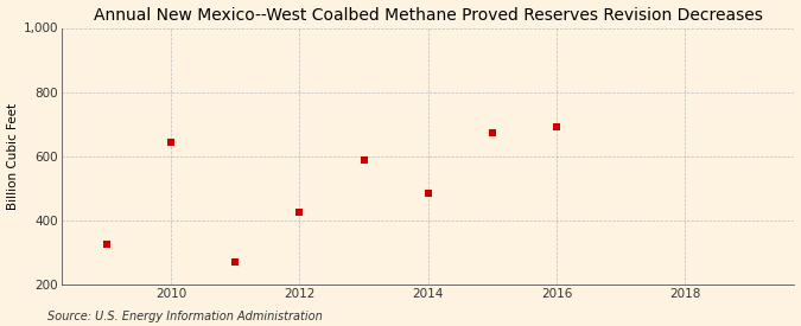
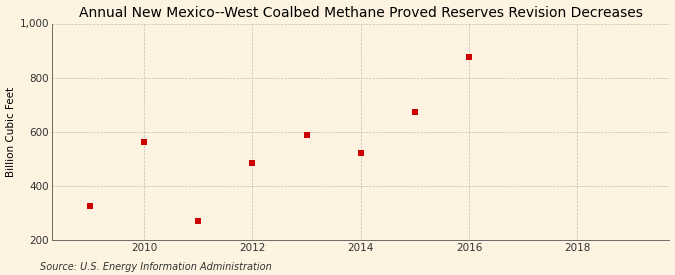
2010: 645 -> 562
2012: 425 -> 485
2014: 485 -> 522
2016: 690 -> 878
